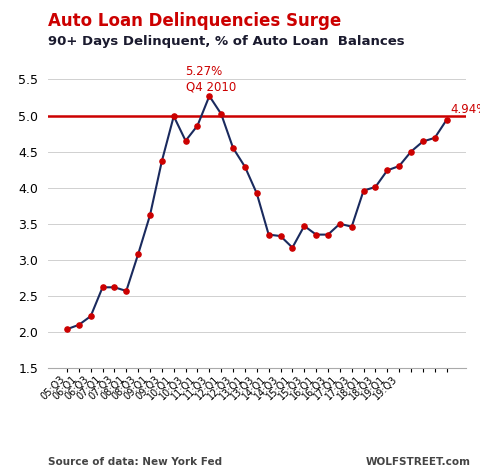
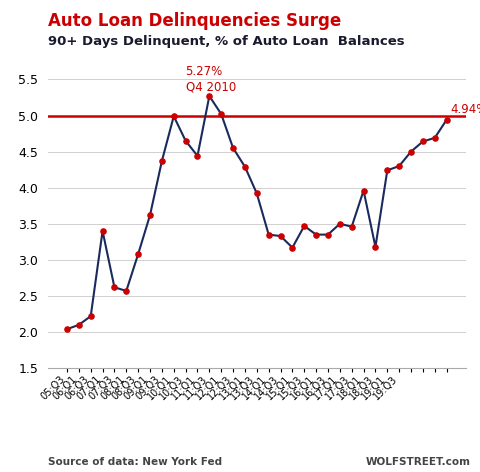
07:Q1: 2.62 -> 3.40
11:Q1: 4.86 -> 4.44
18:Q3: 4.01 -> 3.18
